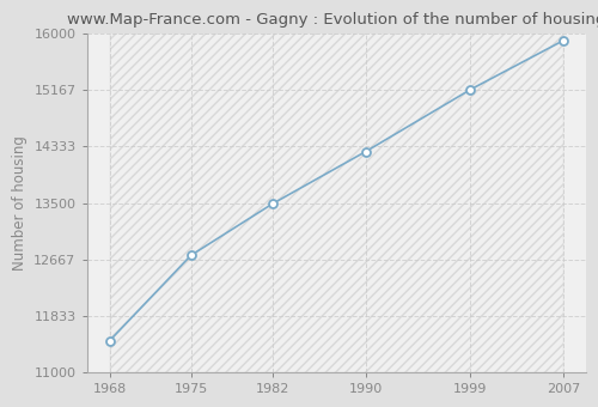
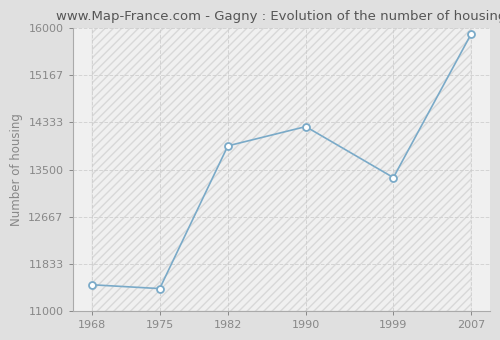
1975: 12730 -> 11400
1982: 13490 -> 13920
1999: 15180 -> 13360
